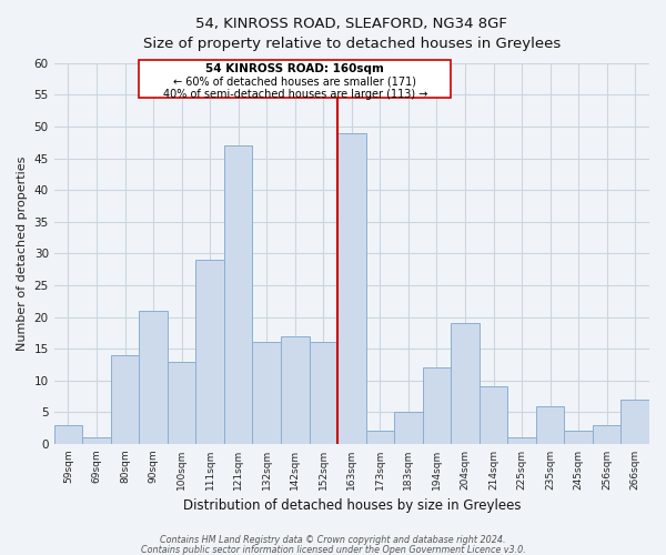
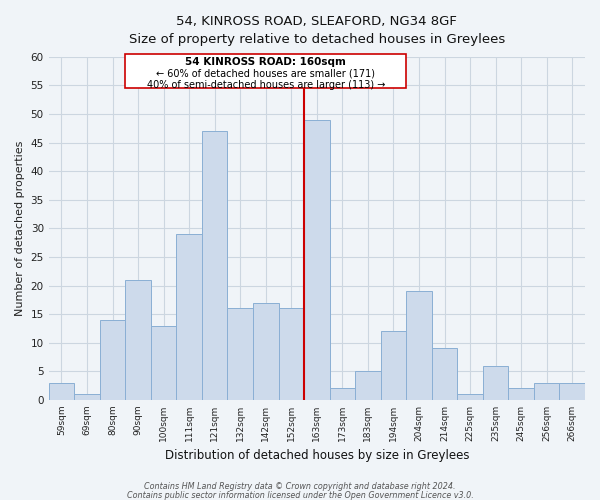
266sqm: 7 -> 3
